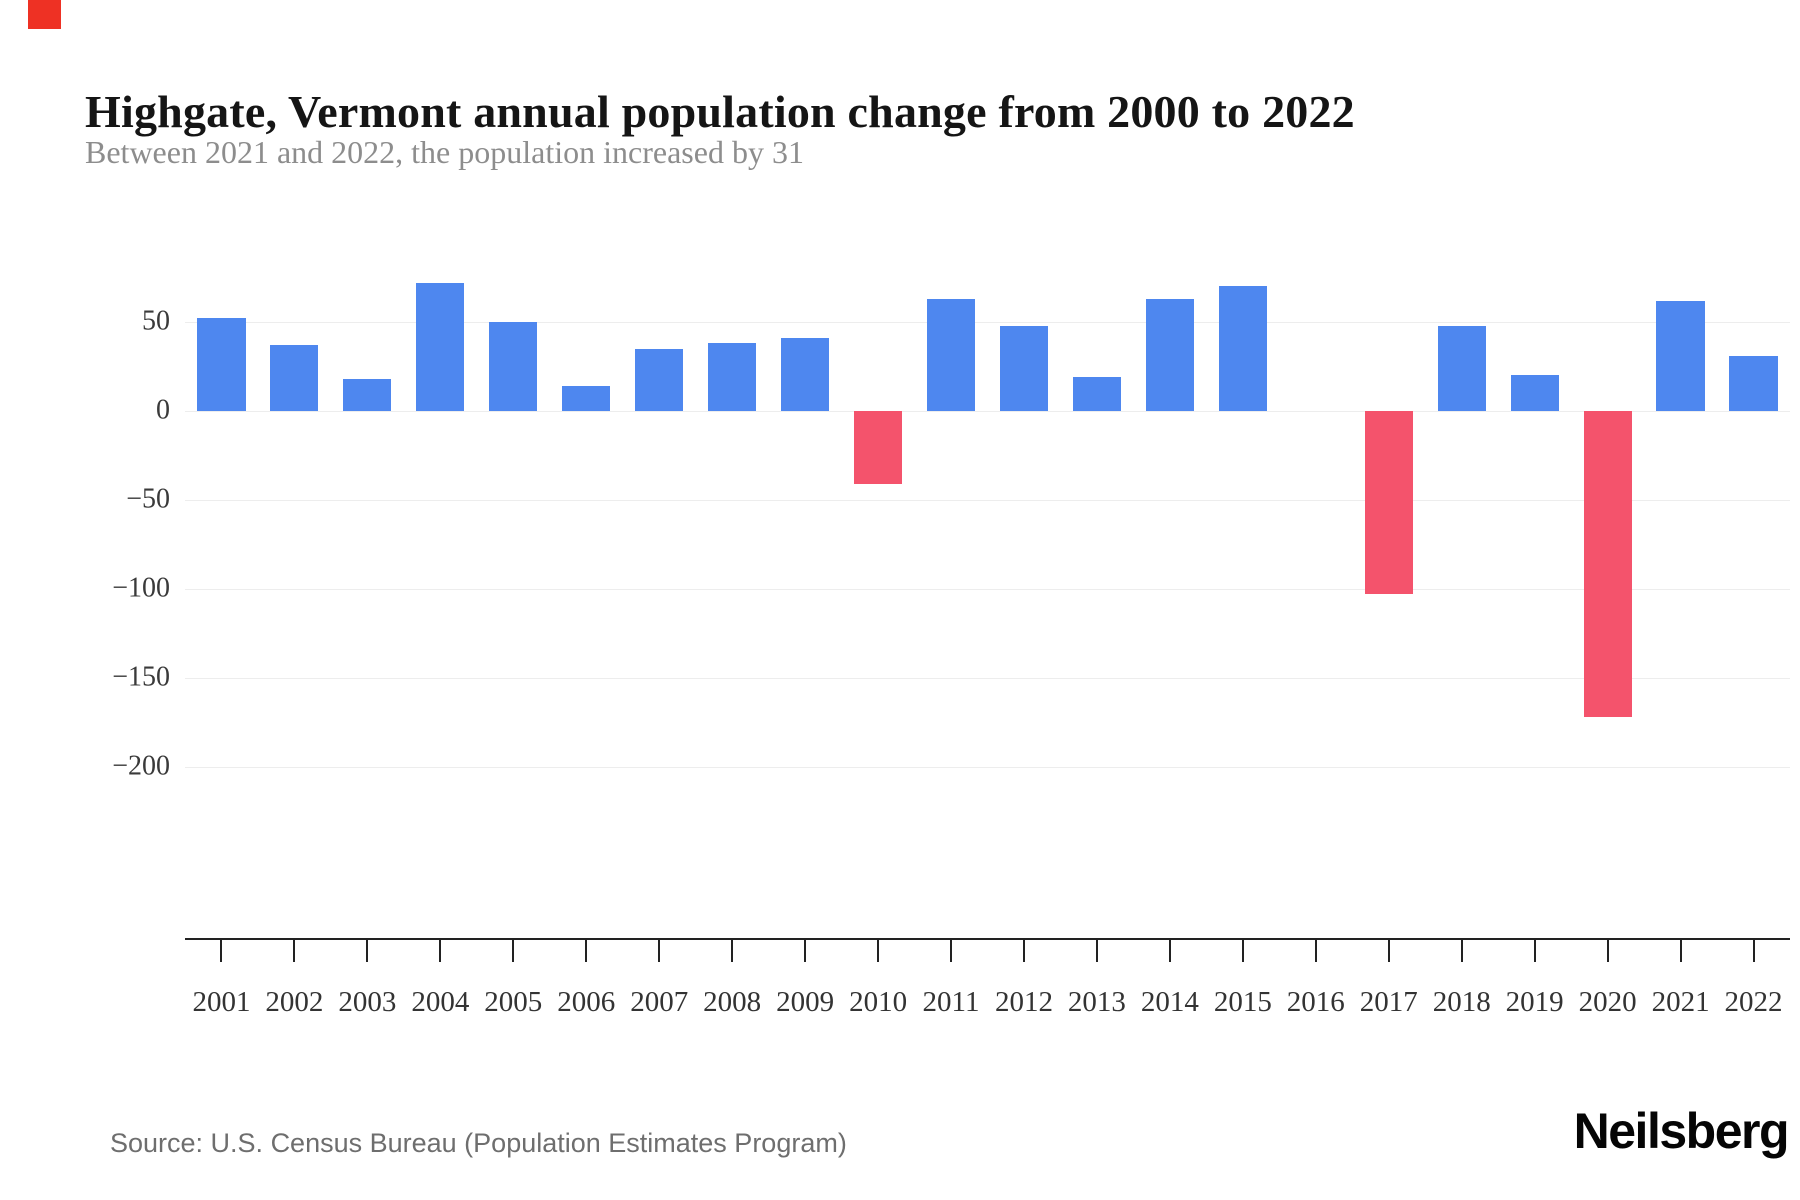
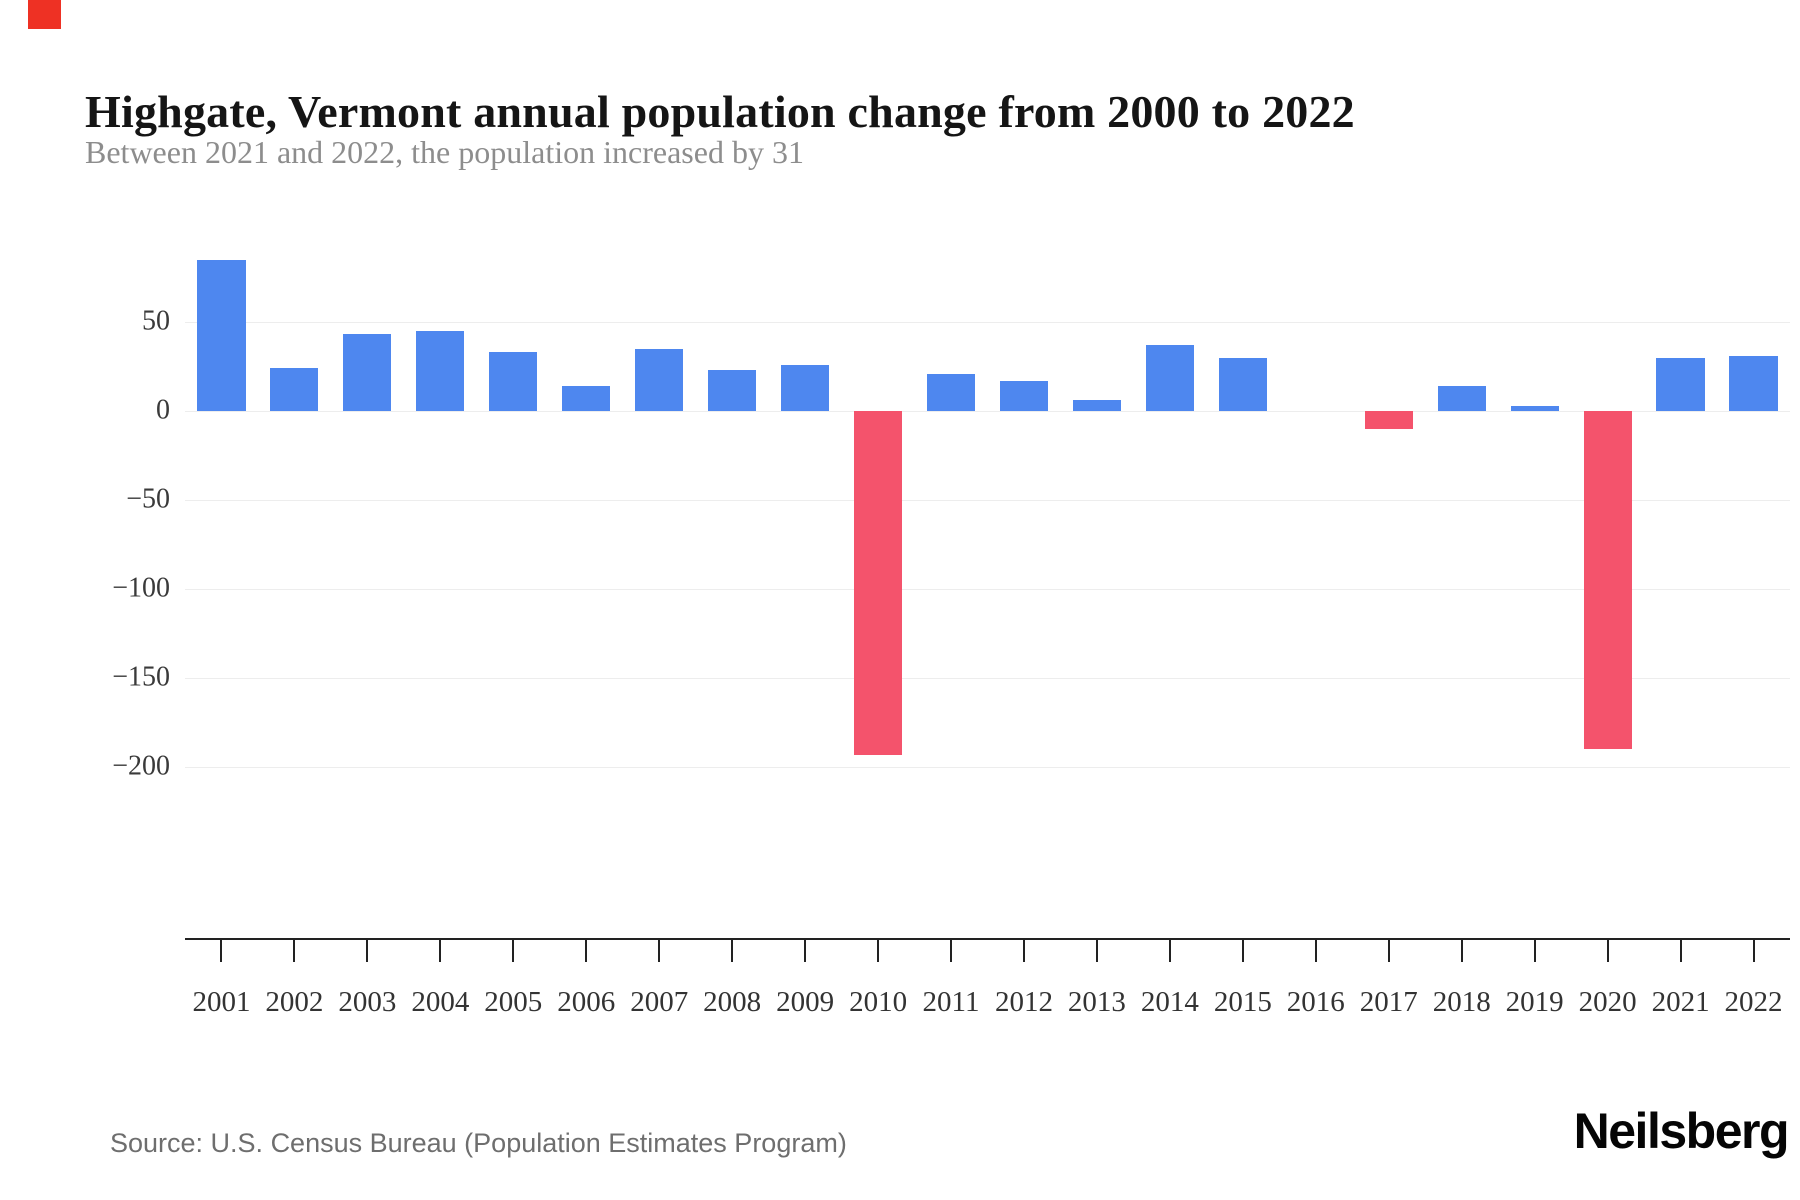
2001: 52 -> 85
2002: 37 -> 24
2003: 18 -> 43
2004: 72 -> 45
2005: 50 -> 33
2008: 38 -> 23
2009: 41 -> 26
2010: -41 -> -193
2011: 63 -> 21
2012: 48 -> 17
2013: 19 -> 6
2014: 63 -> 37
2015: 70 -> 30
2017: -103 -> -10
2018: 48 -> 14
2019: 20 -> 3
2020: -172 -> -190
2021: 62 -> 30
